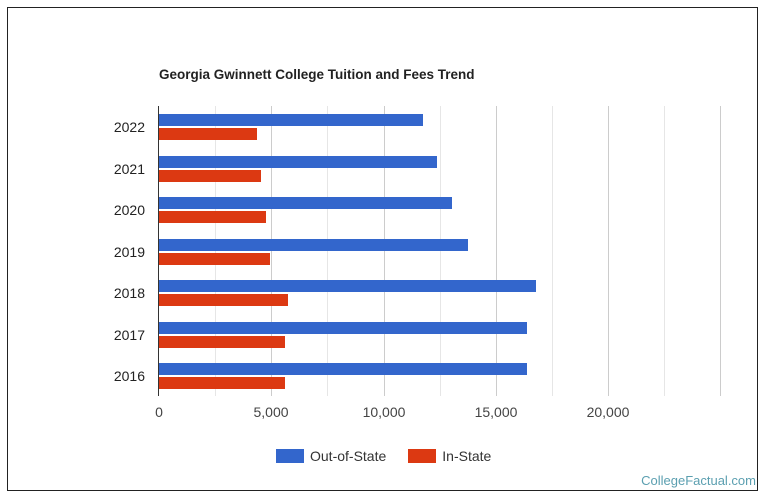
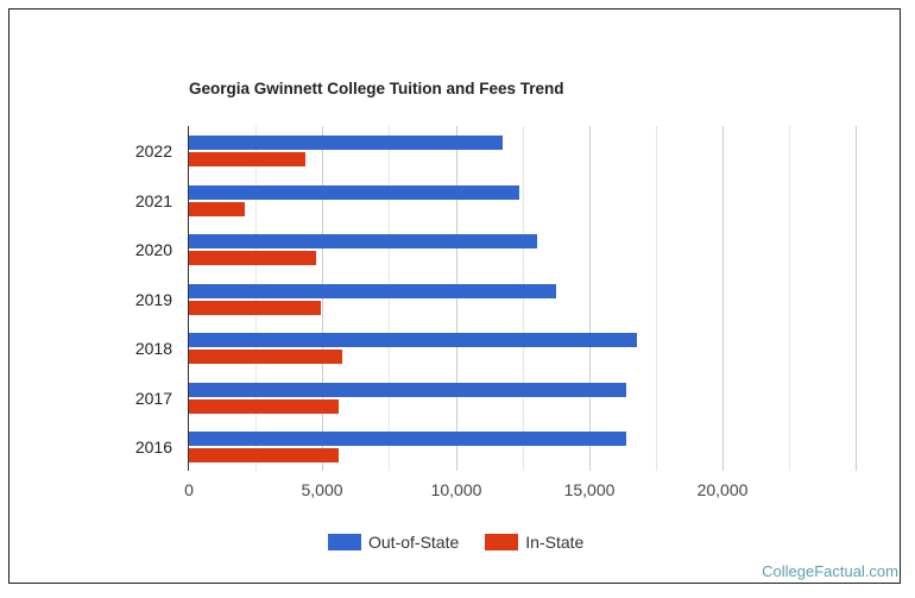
In-State/2021: 4600 -> 2100
